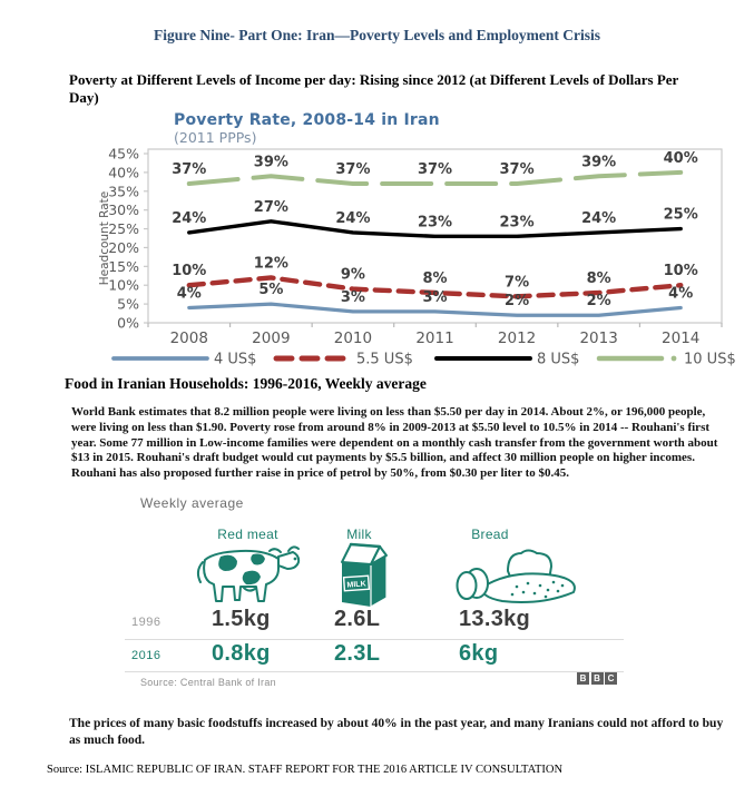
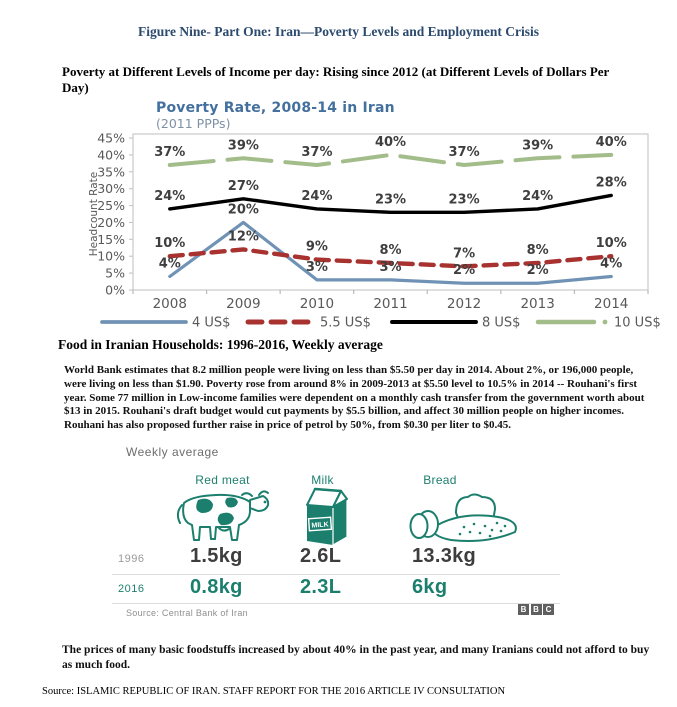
4 US$/2009: 5% -> 20%
10 US$/2011: 37% -> 40%
8 US$/2014: 25% -> 28%
